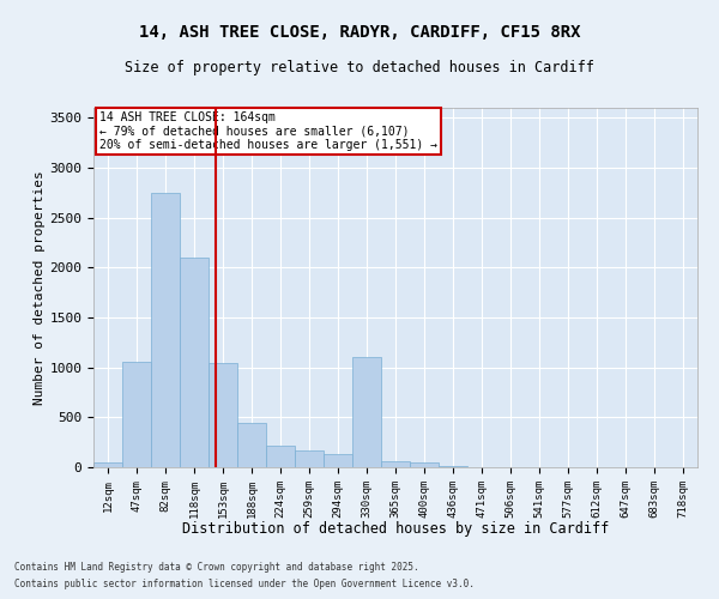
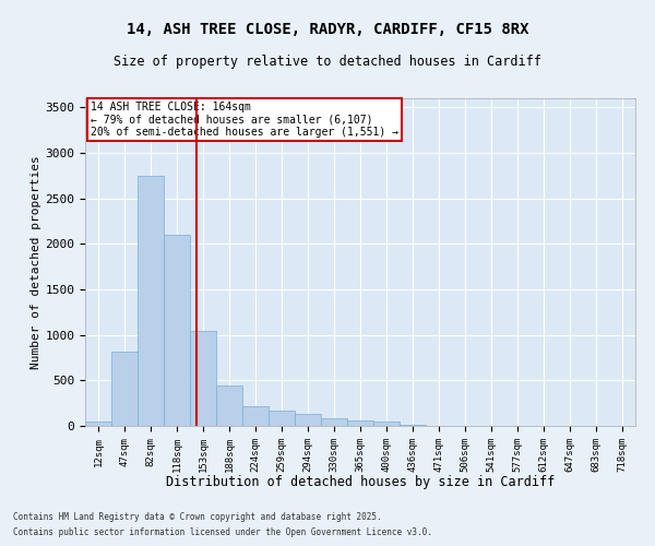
47sqm: 1060 -> 820
330sqm: 1100 -> 80
